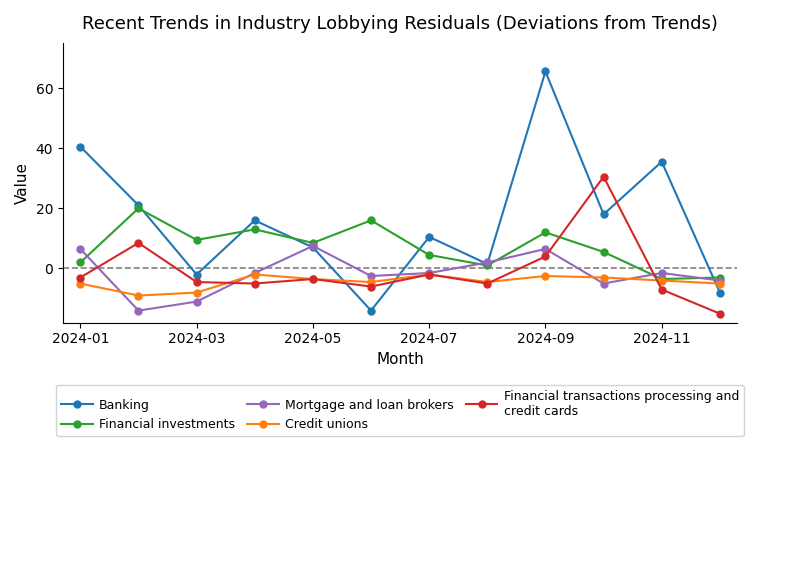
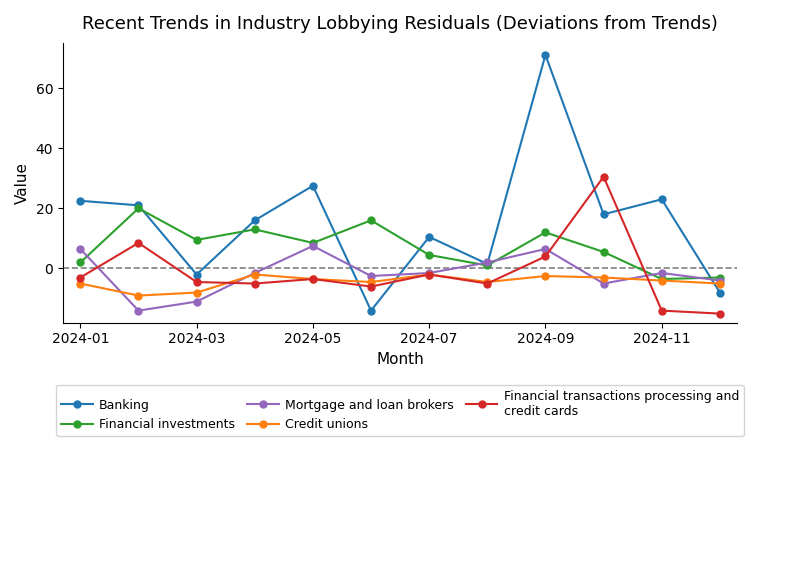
Banking/2024-01: 40.5 -> 22.5
Banking/2024-05: 7.0 -> 27.5
Banking/2024-09: 65.5 -> 71.0
Banking/2024-11: 35.5 -> 23.0
Financial transactions processing and credit cards/2024-11: -7.0 -> -14.0
